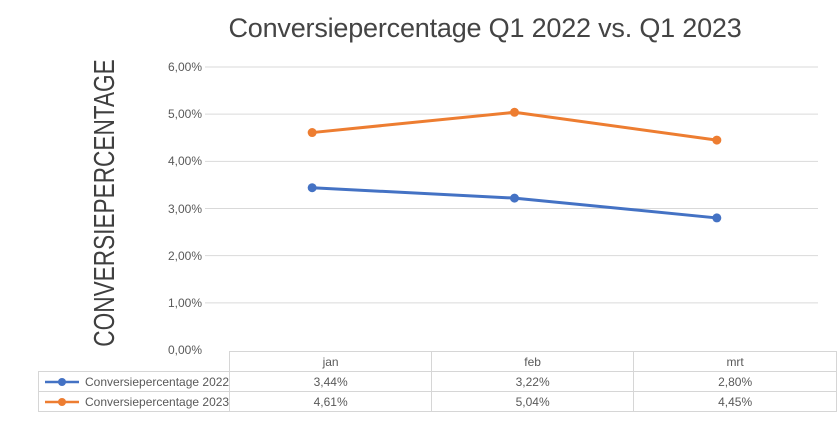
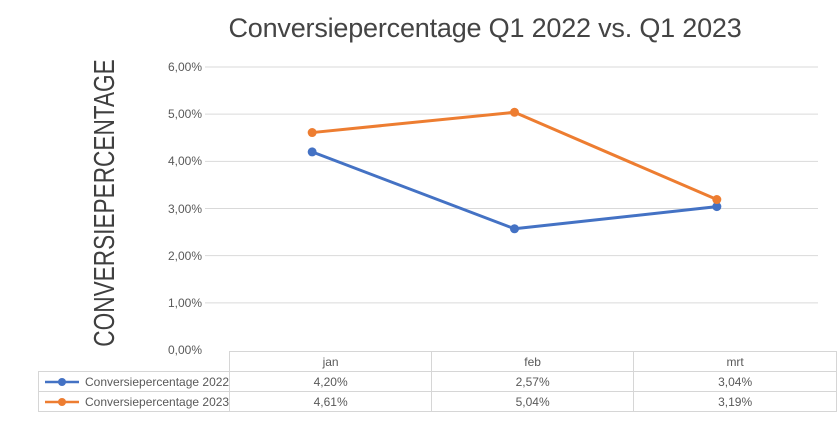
Conversiepercentage 2022/jan: 3,44% -> 4,20%
Conversiepercentage 2022/feb: 3,22% -> 2,57%
Conversiepercentage 2022/mrt: 2,80% -> 3,04%
Conversiepercentage 2023/mrt: 4,45% -> 3,19%
